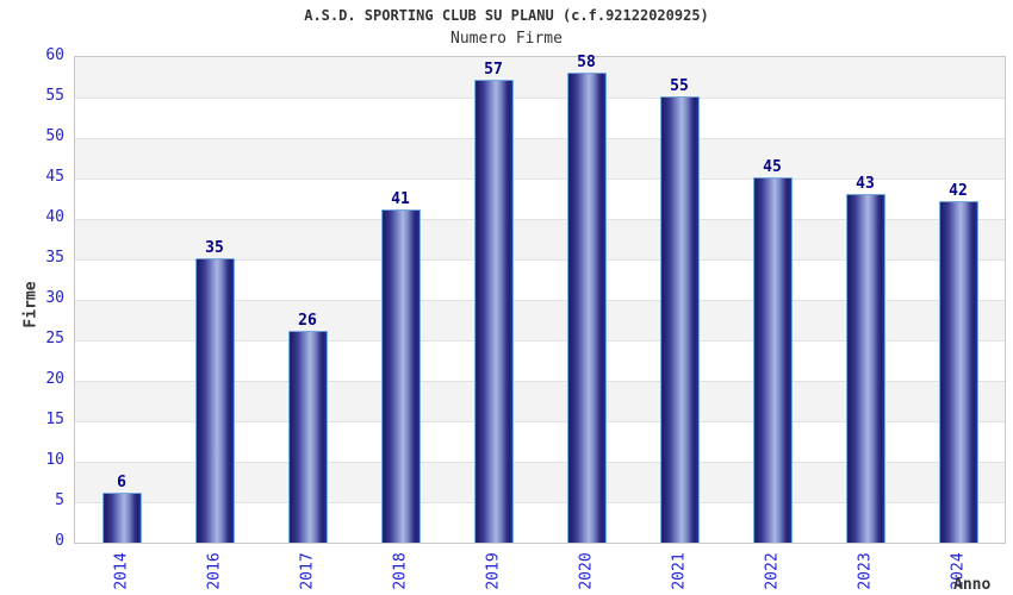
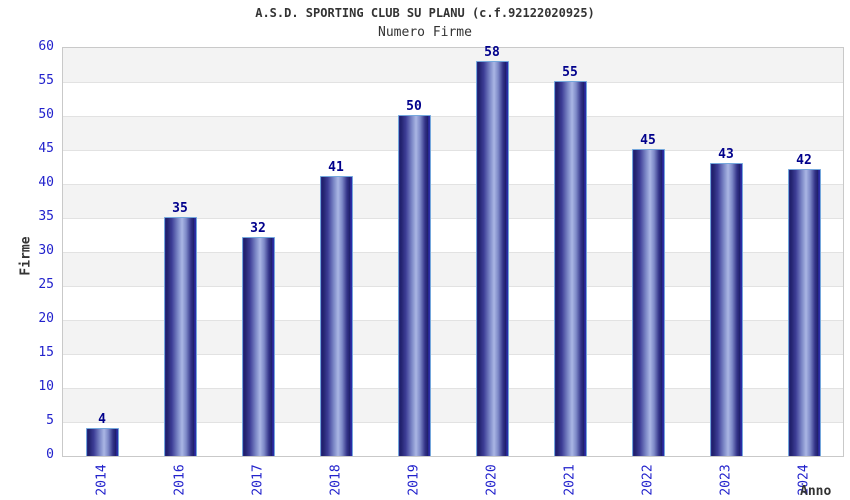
2014: 6 -> 4
2017: 26 -> 32
2019: 57 -> 50
